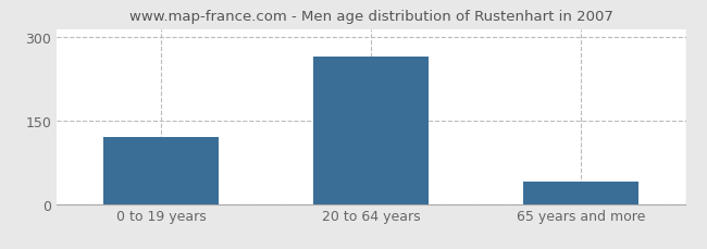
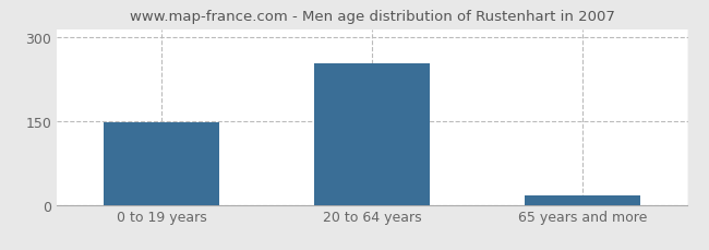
0 to 19 years: 120 -> 148
20 to 64 years: 265 -> 254
65 years and more: 40 -> 16
